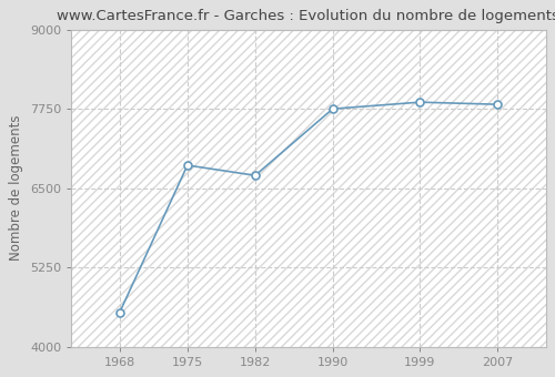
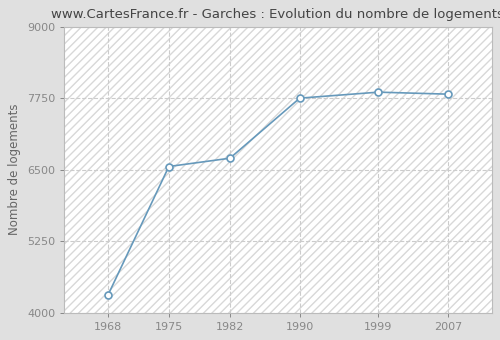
1968: 4540 -> 4300
1975: 6860 -> 6560
